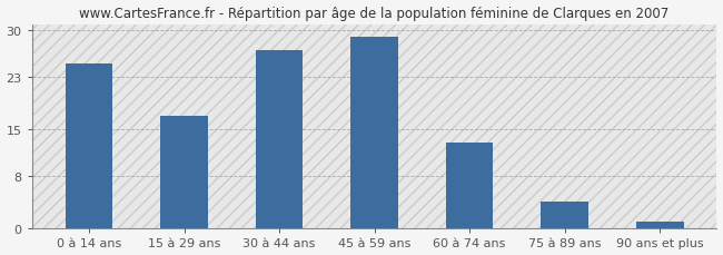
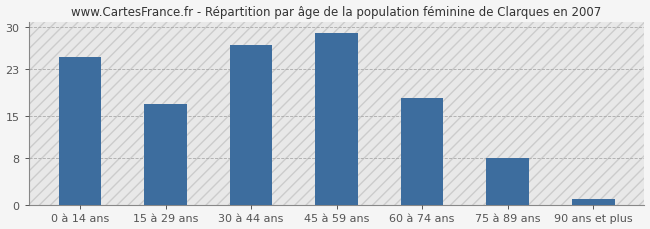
60 à 74 ans: 13 -> 18
75 à 89 ans: 4 -> 8
